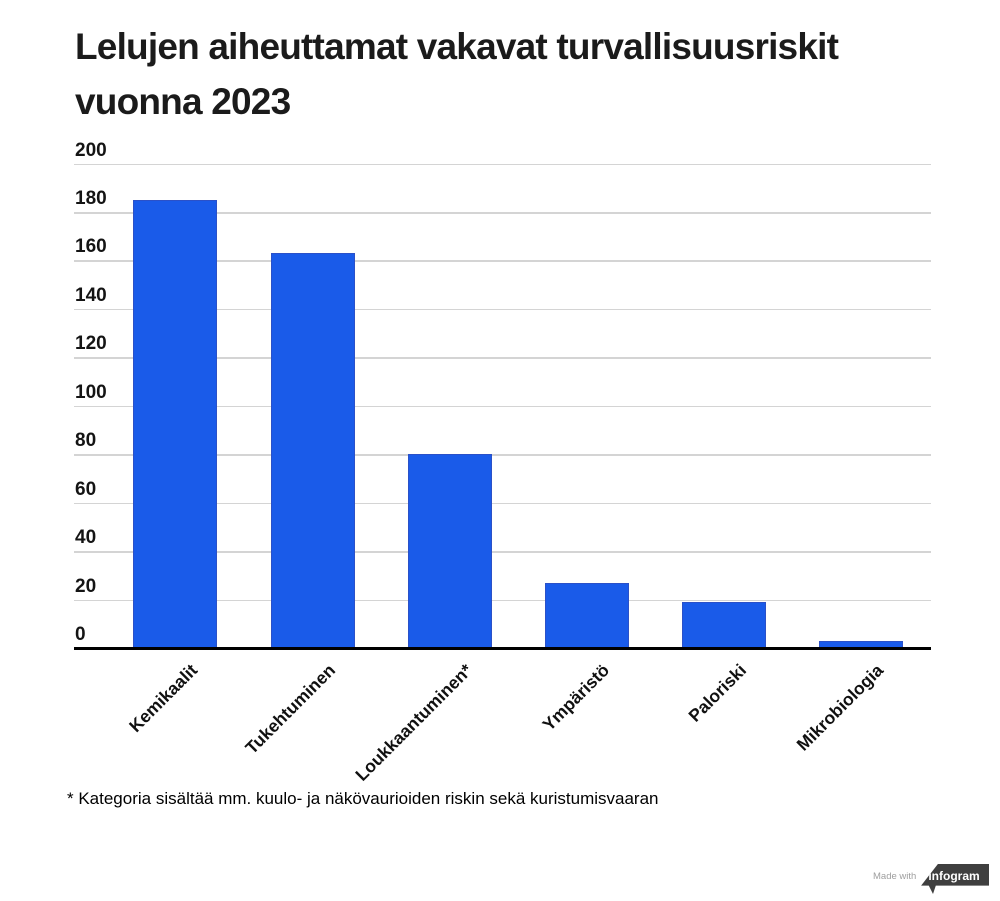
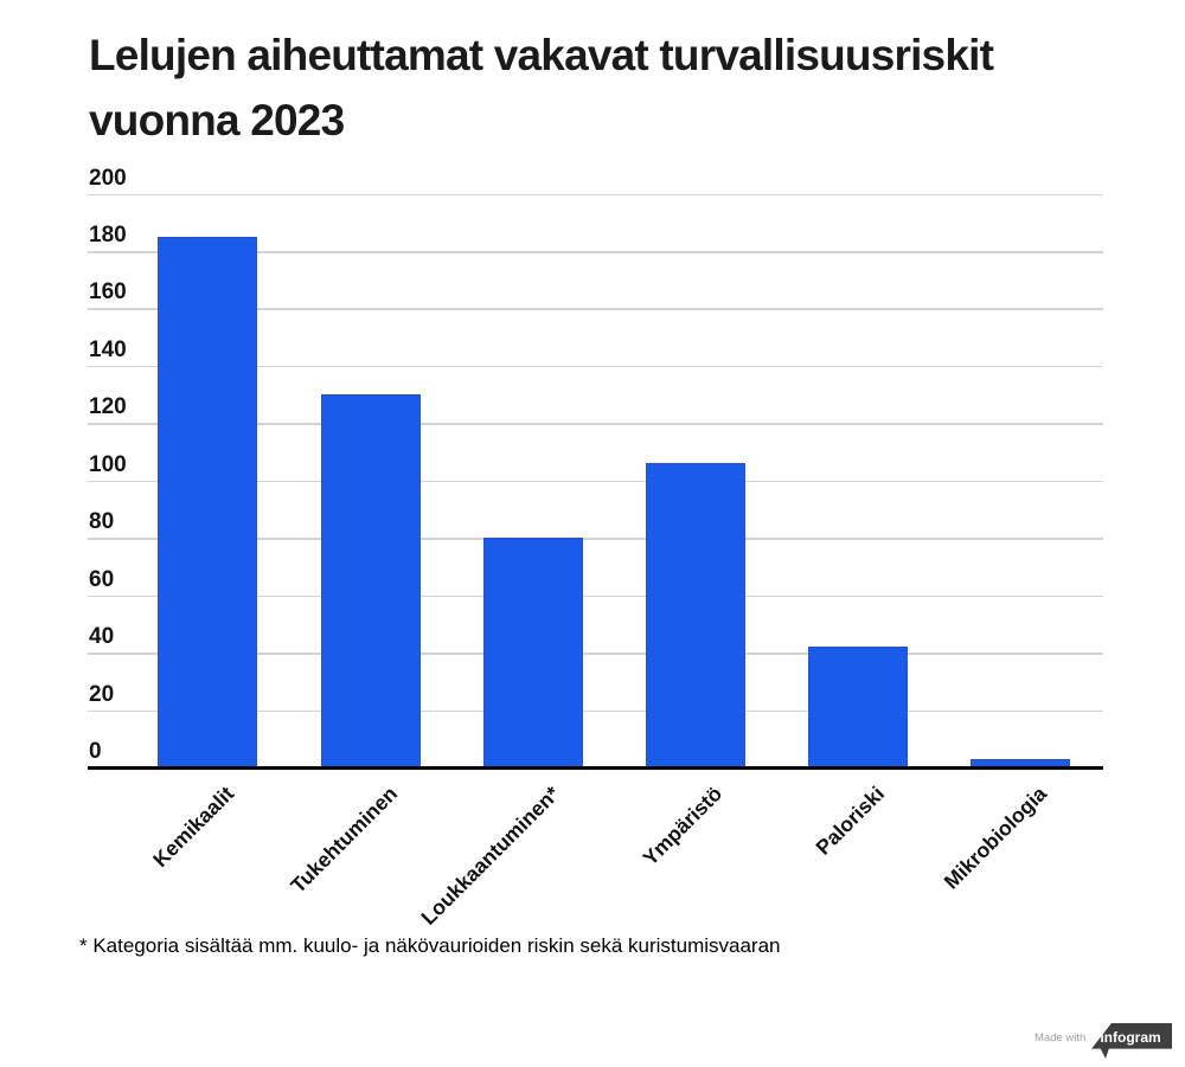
Tukehtuminen: 163 -> 130
Ympäristö: 27 -> 106
Paloriski: 19 -> 42
